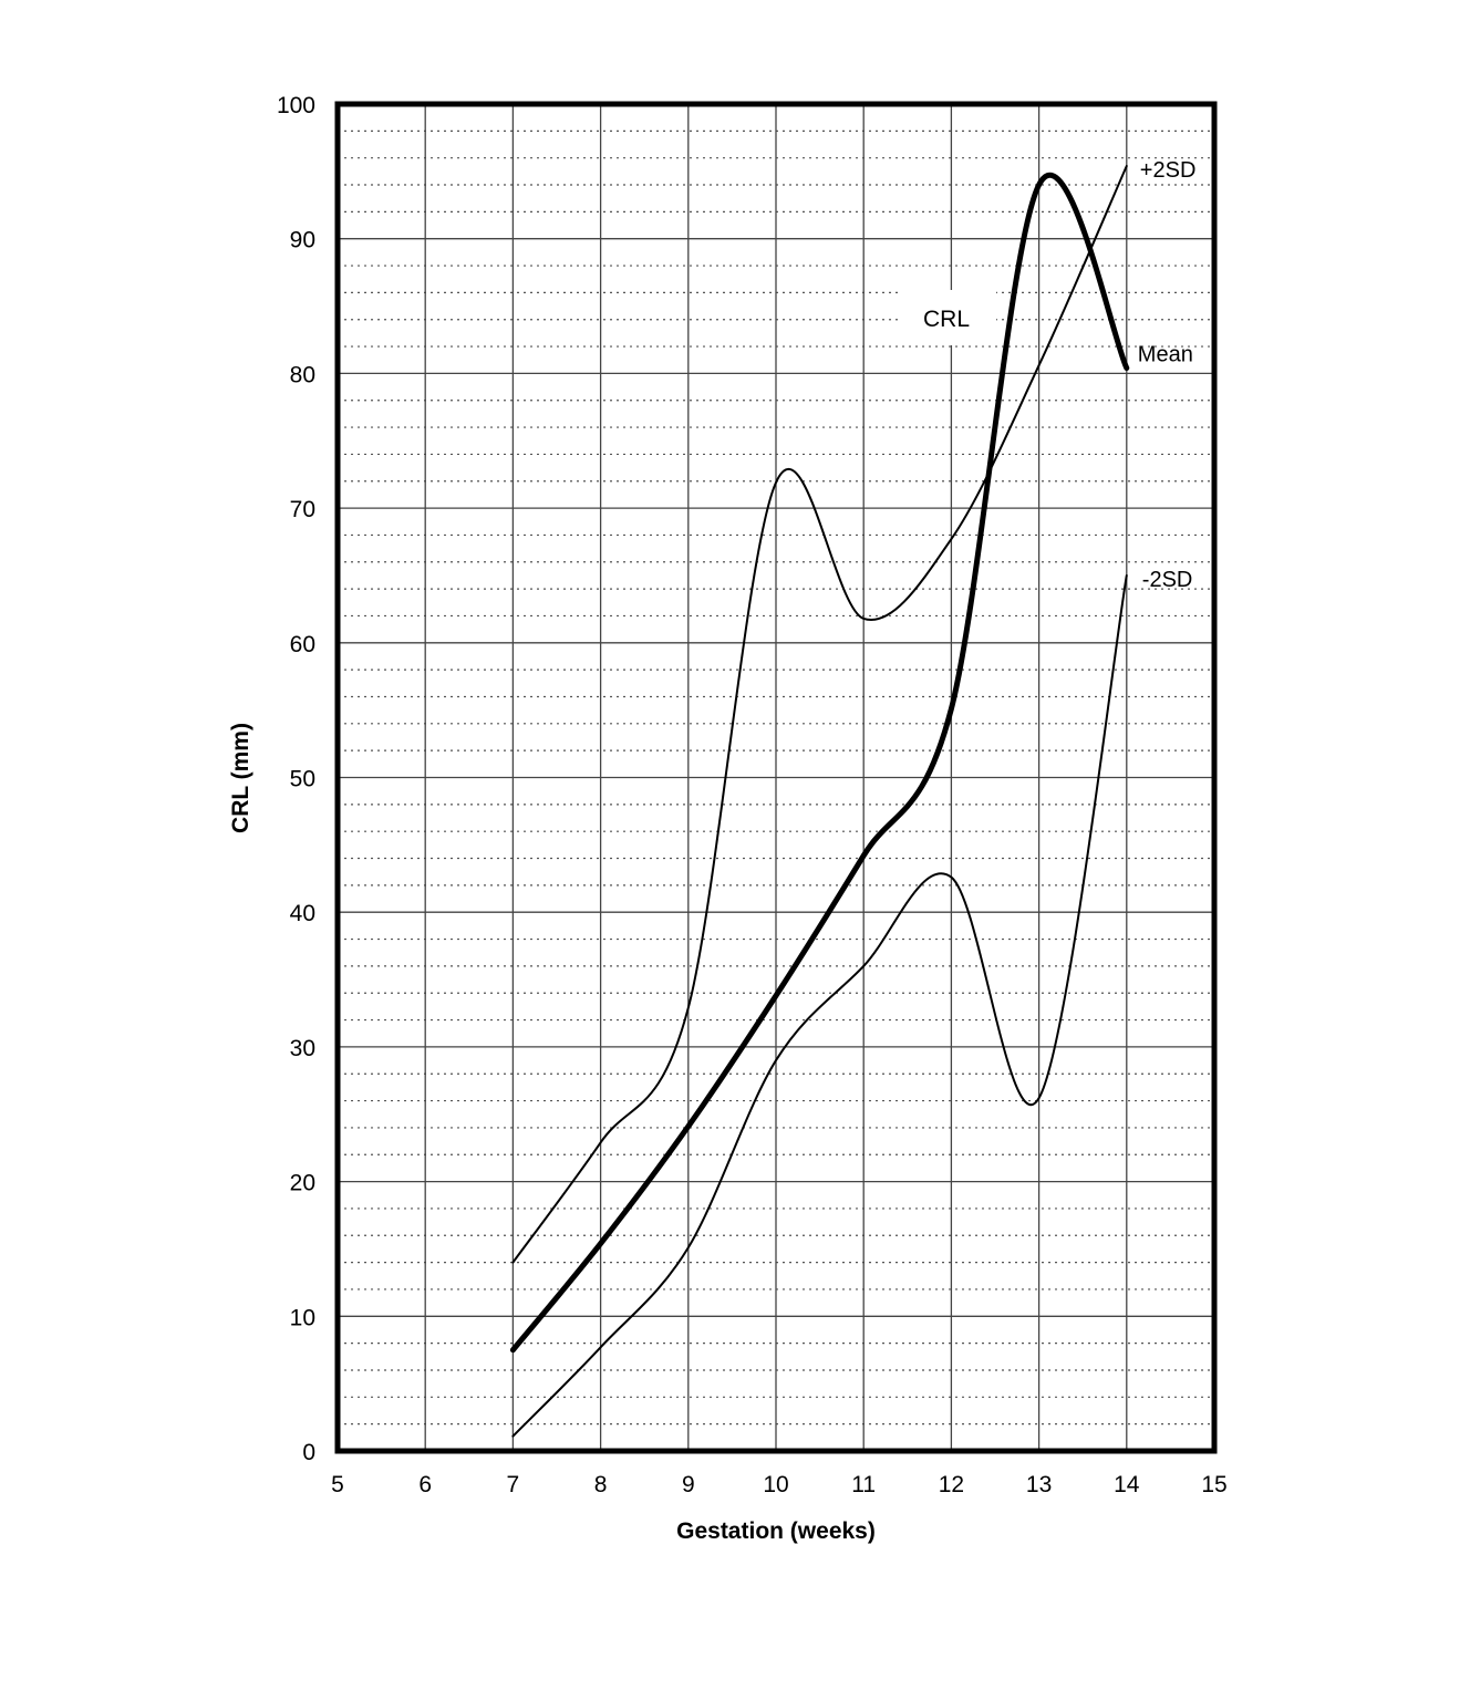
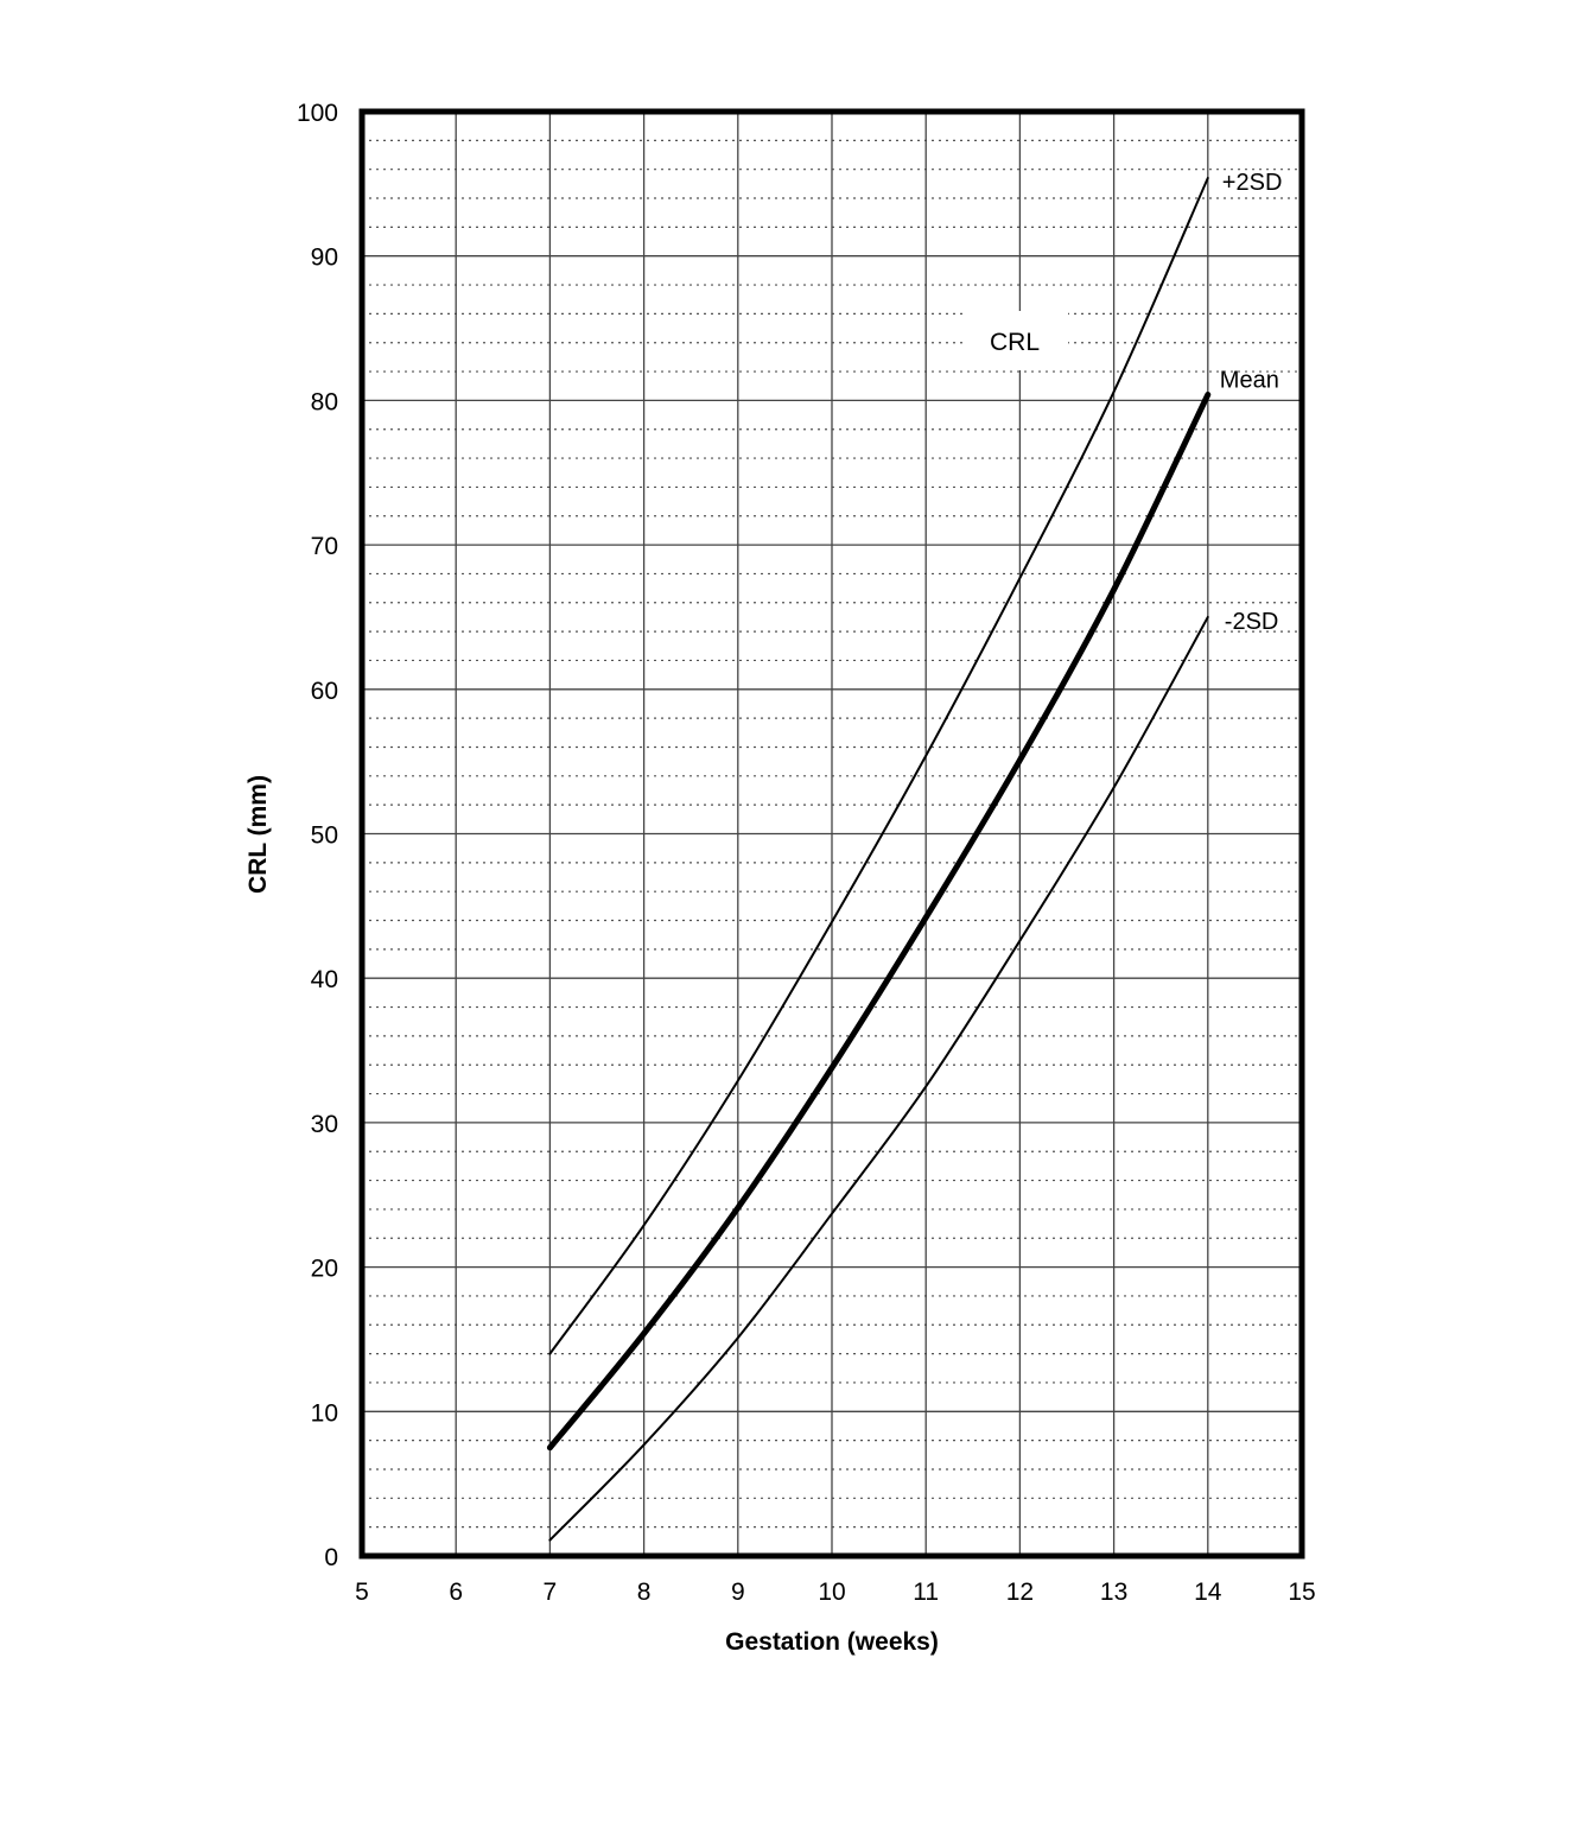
+2SD/10: 71.9 -> 43.9
-2SD/10: 29.0 -> 23.7
+2SD/11: 61.8 -> 55.4
-2SD/11: 36.0 -> 32.5
Mean/13: 94.0 -> 66.9
-2SD/13: 26.2 -> 53.2
